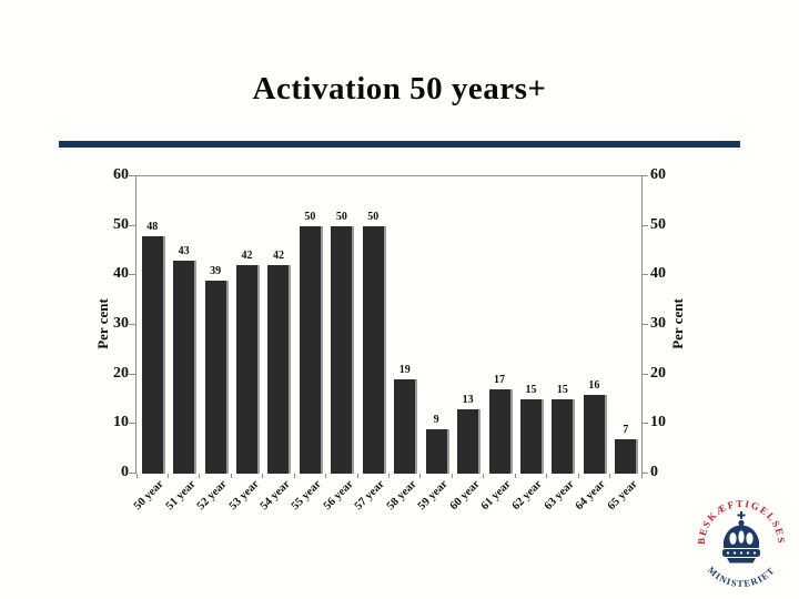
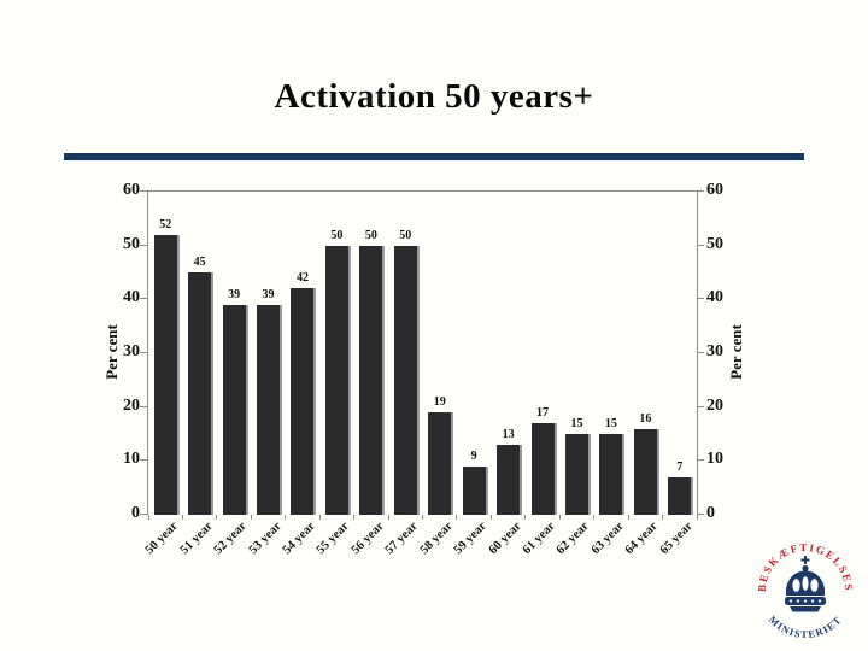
50 year: 48 -> 52
51 year: 43 -> 45
53 year: 42 -> 39
